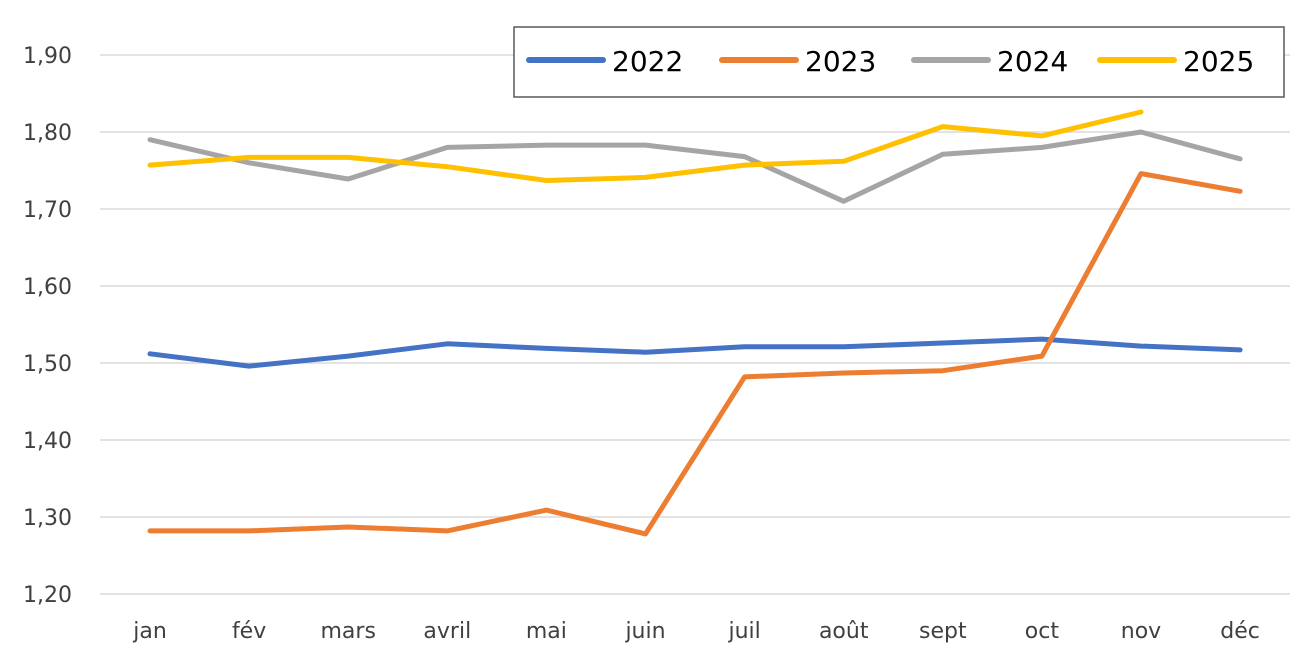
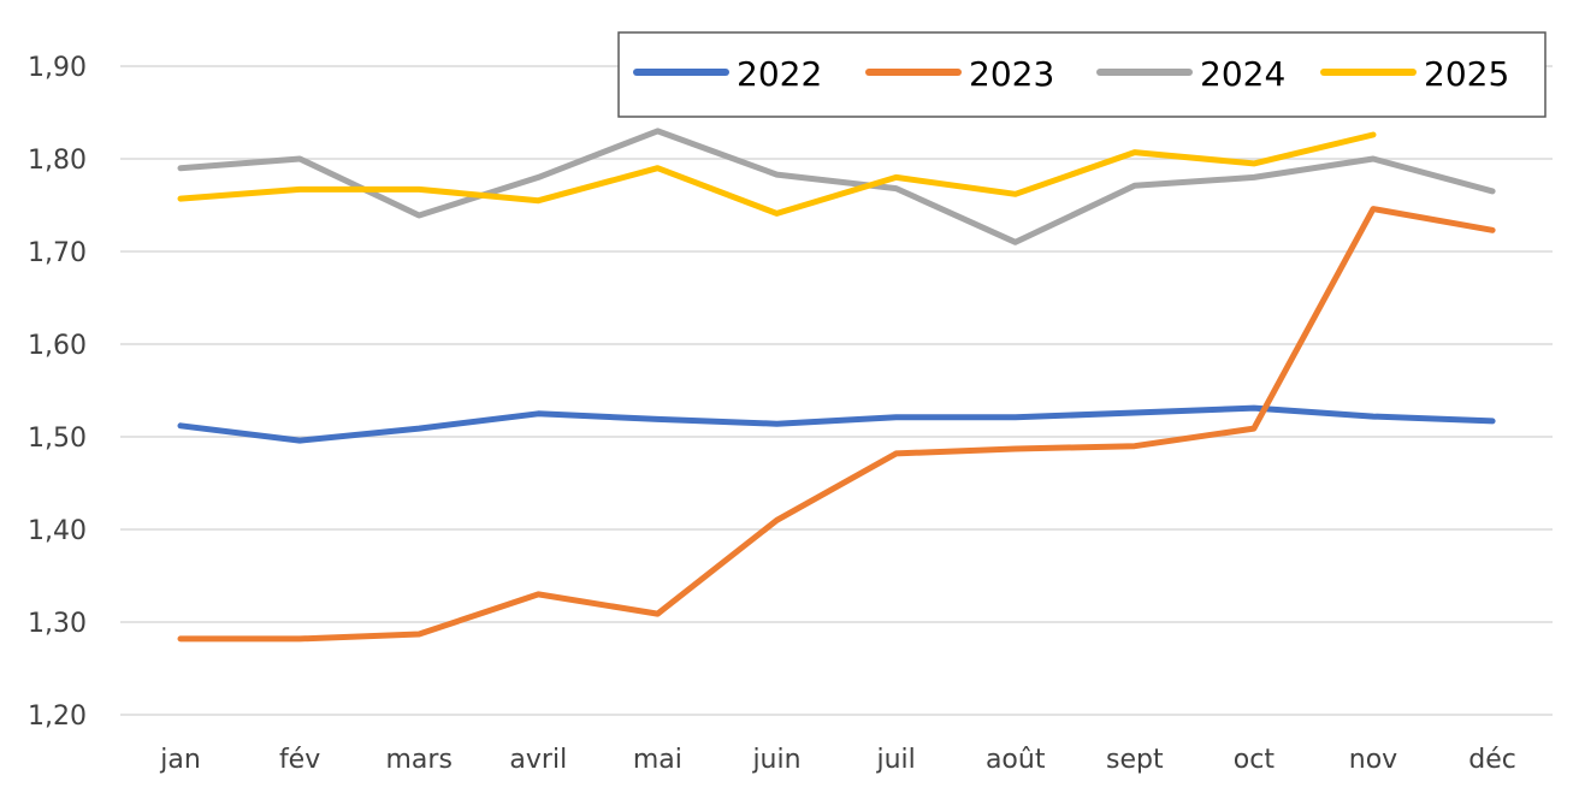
2024/fév: 1,76 -> 1,80
2023/avril: 1,28 -> 1,33
2024/mai: 1,78 -> 1,83
2025/mai: 1,74 -> 1,79
2023/juin: 1,28 -> 1,41
2025/juil: 1,76 -> 1,78
